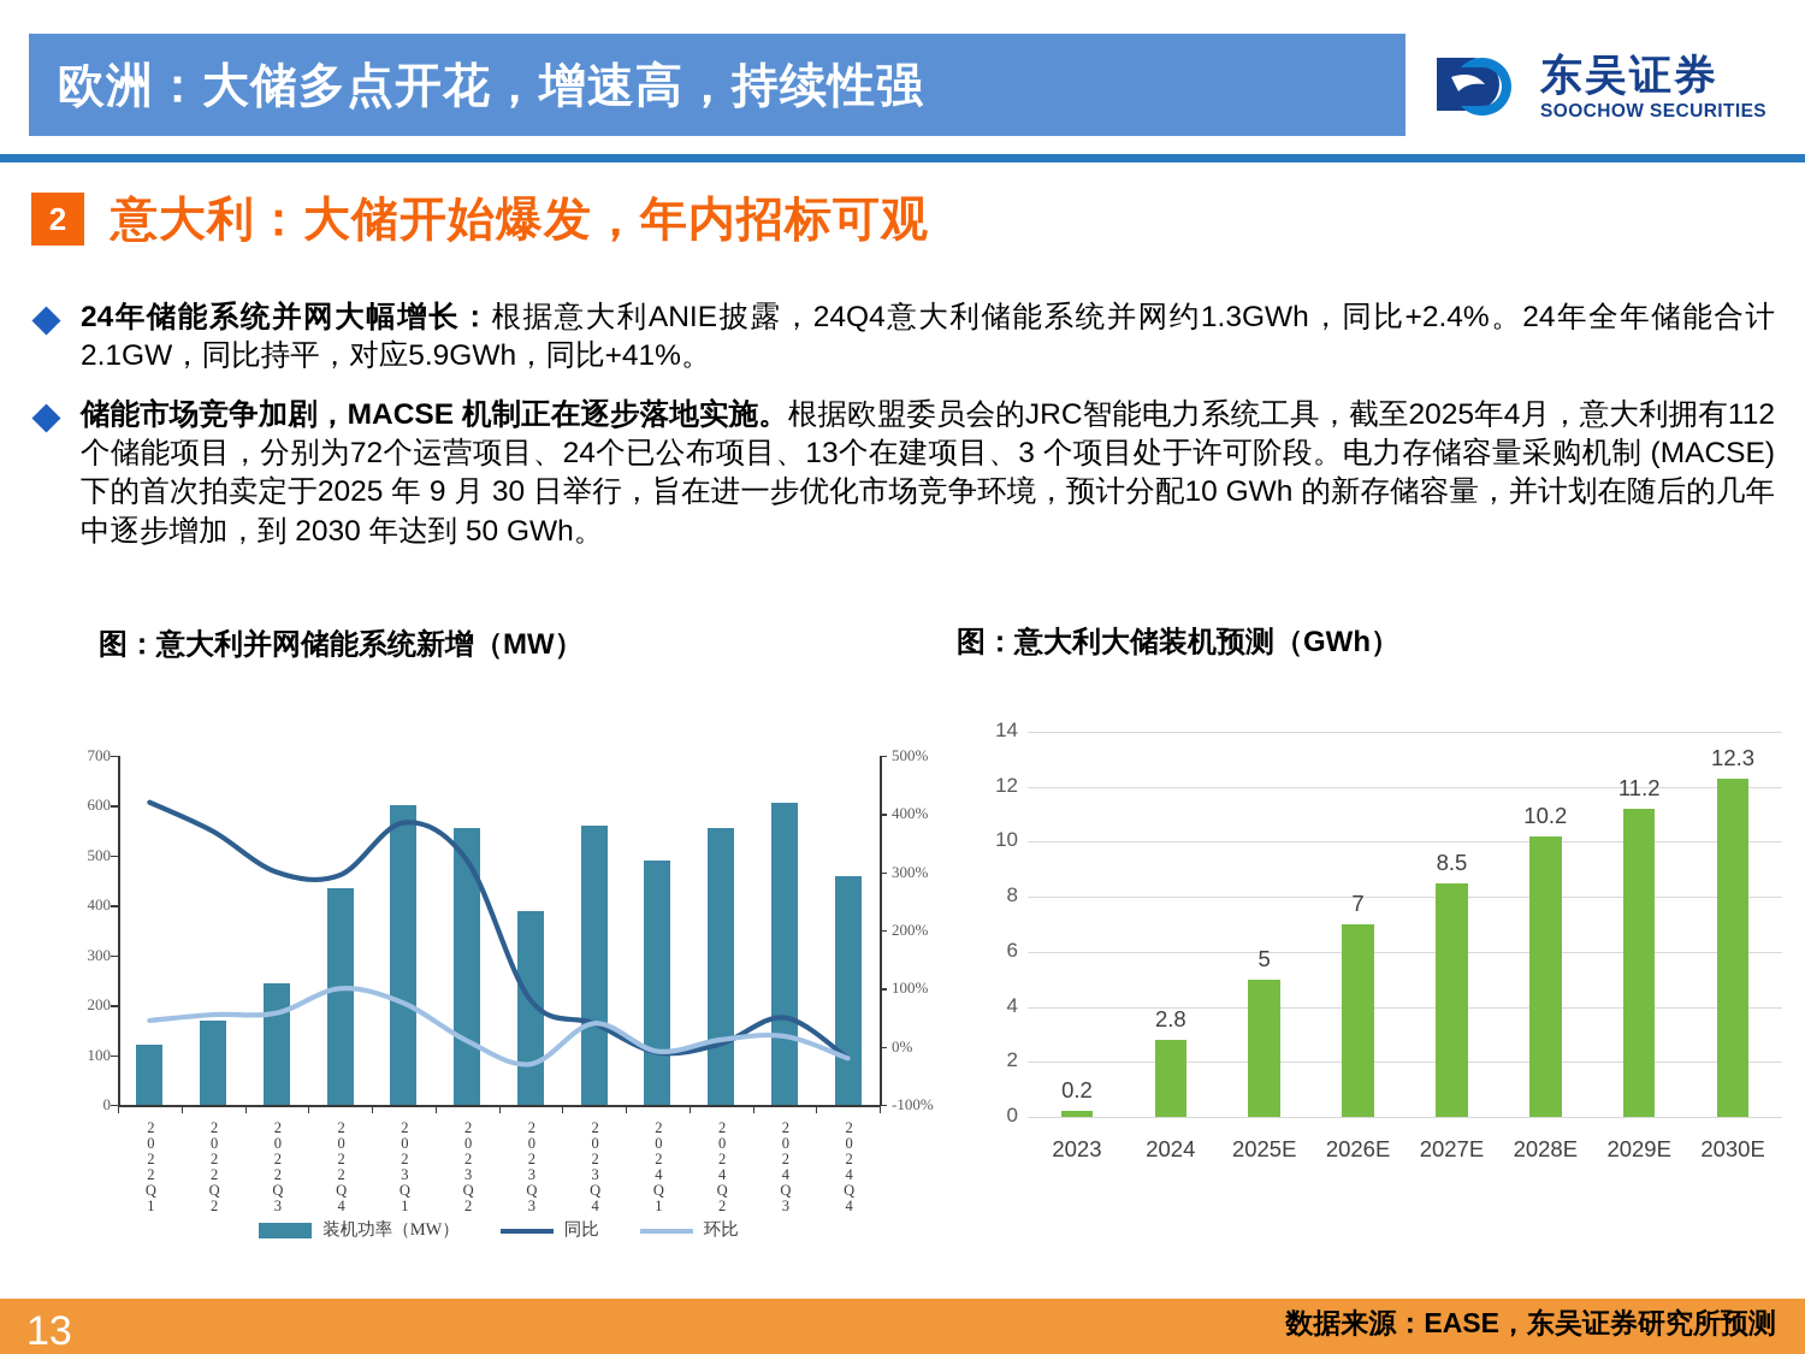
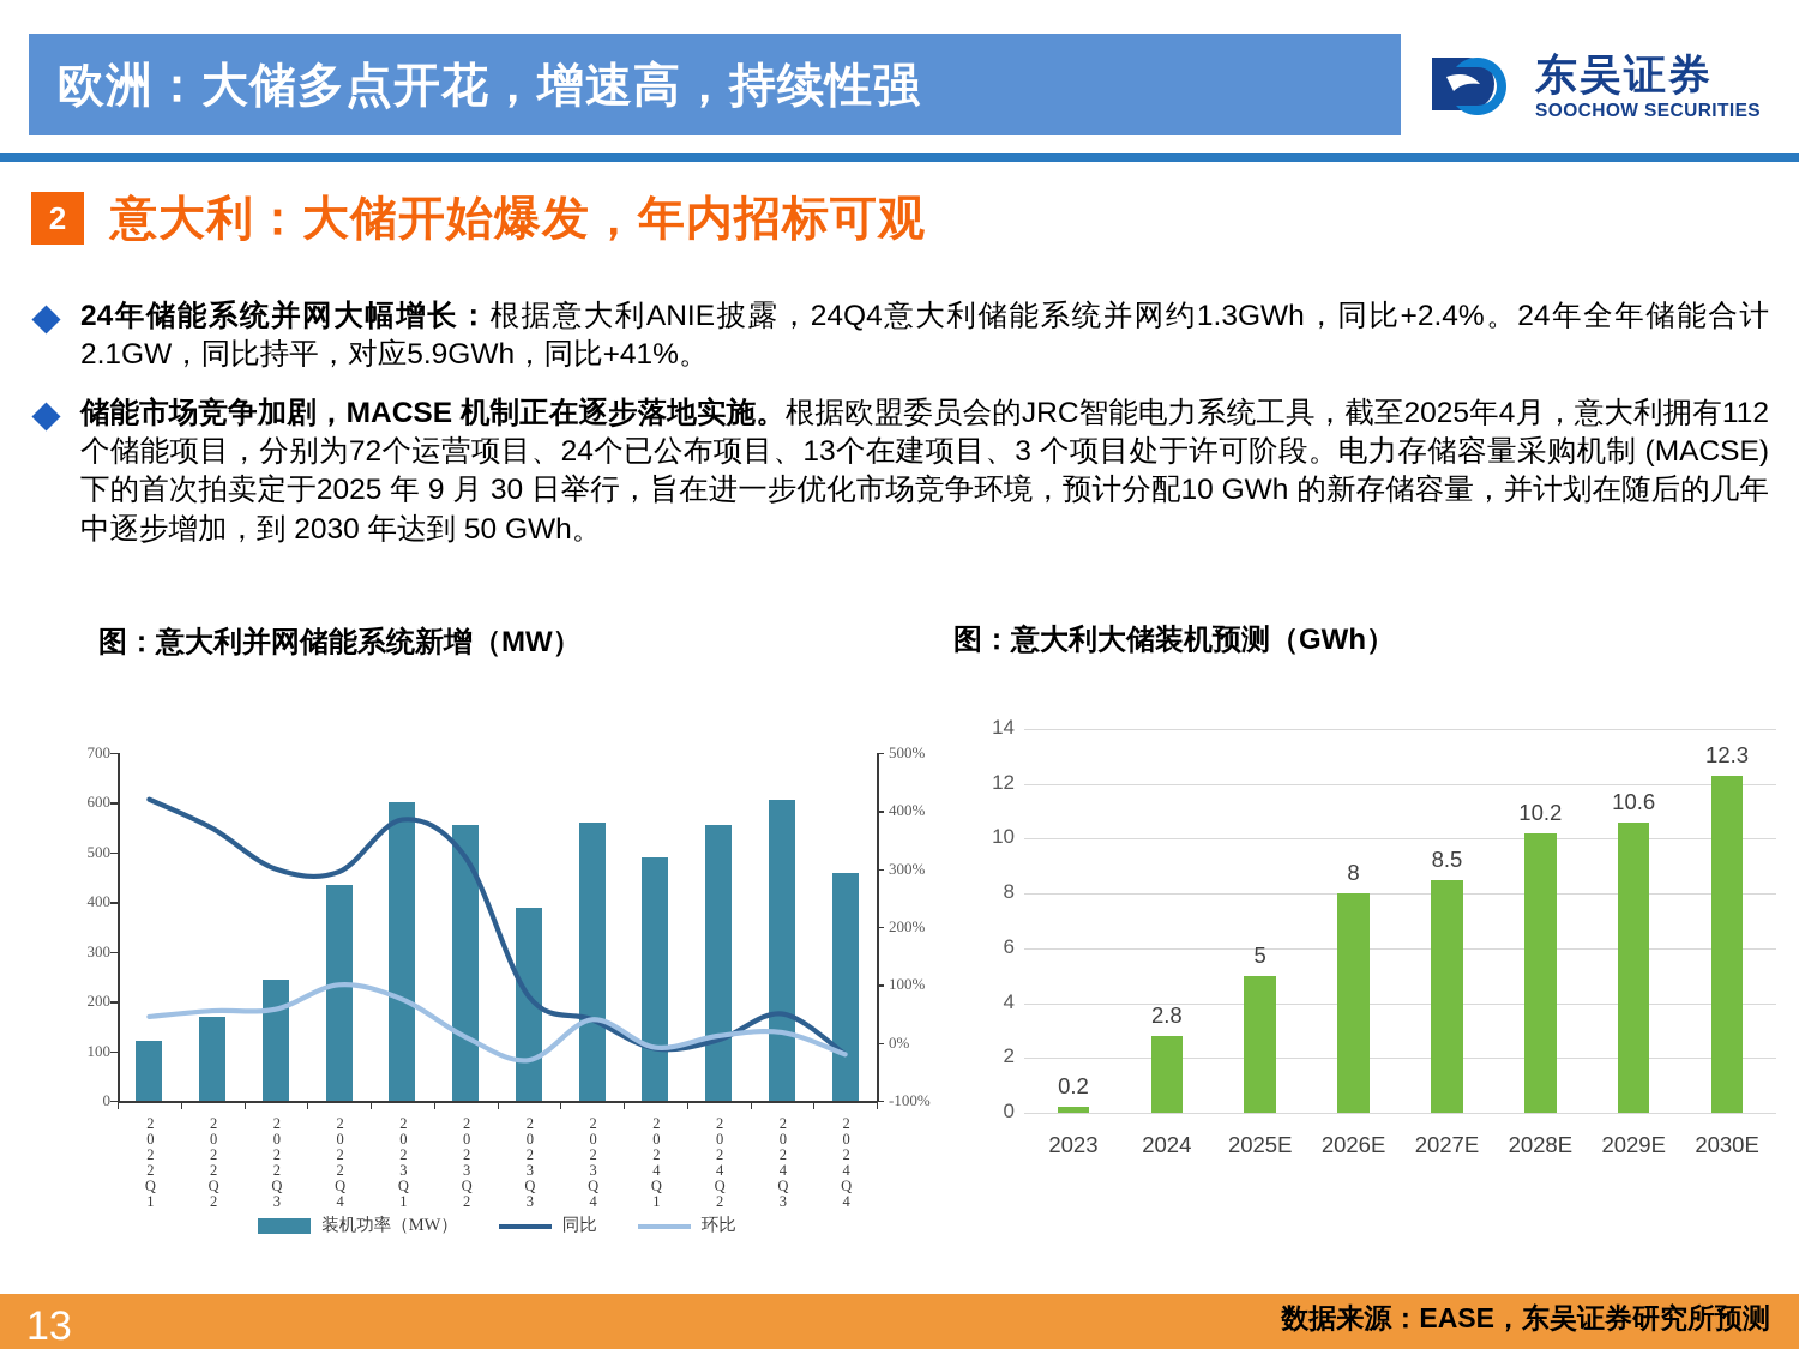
图：意大利大储装机预测（GWh）/2026E: 7 -> 8
图：意大利大储装机预测（GWh）/2029E: 11.2 -> 10.6
